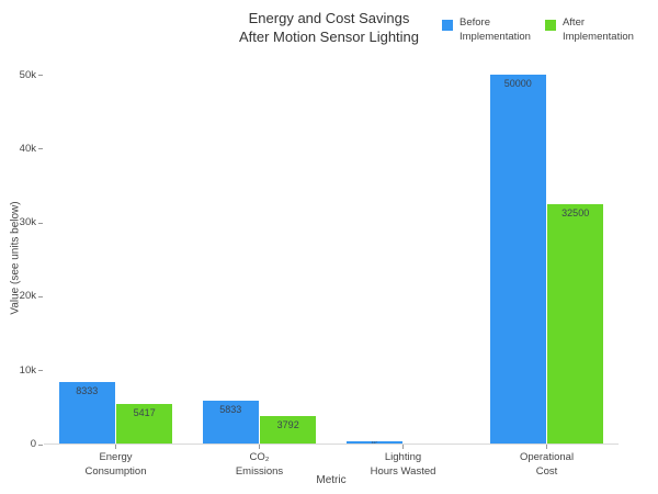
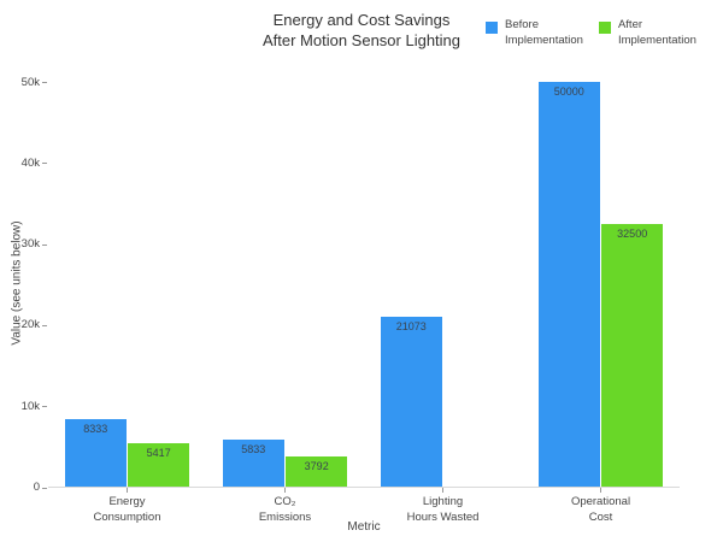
Before Implementation/Lighting Hours Wasted: 417 -> 21073
